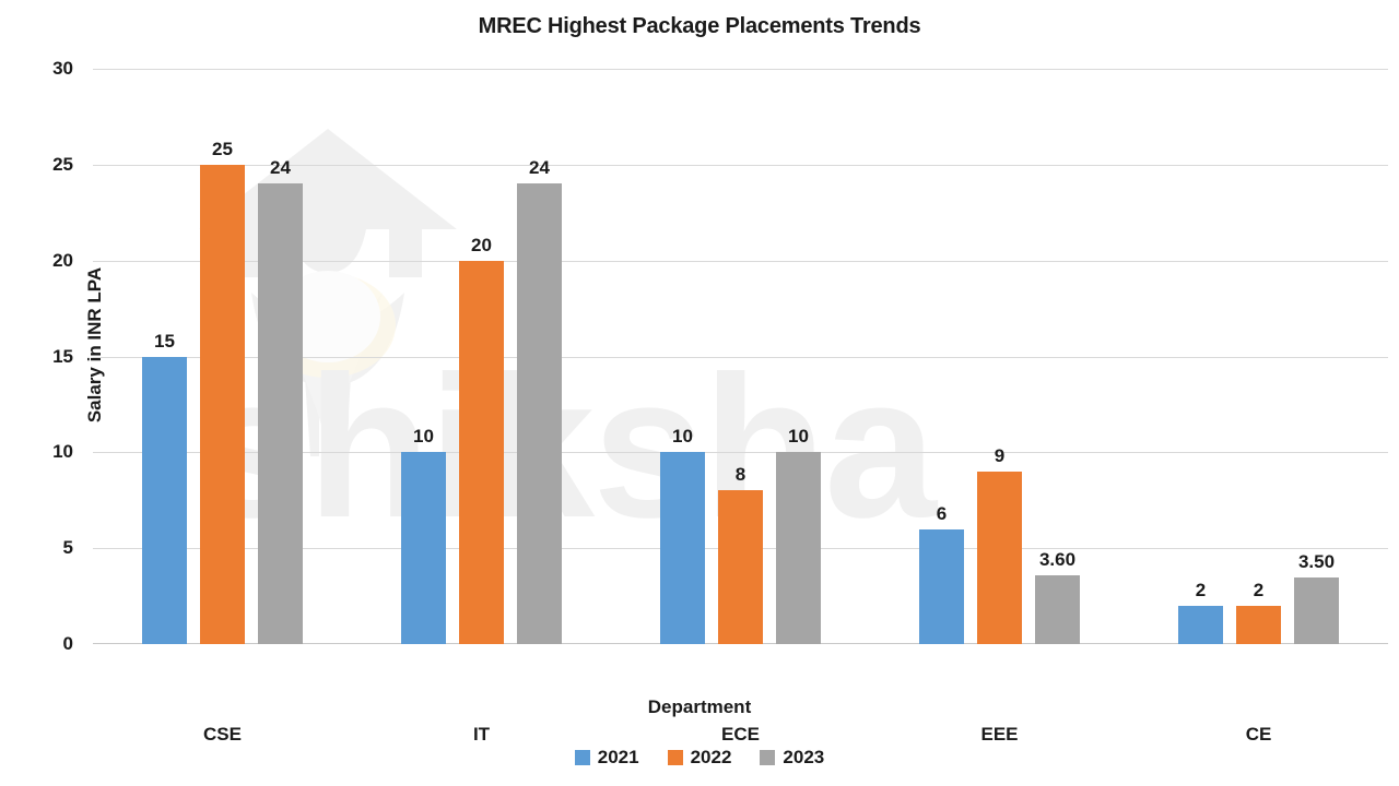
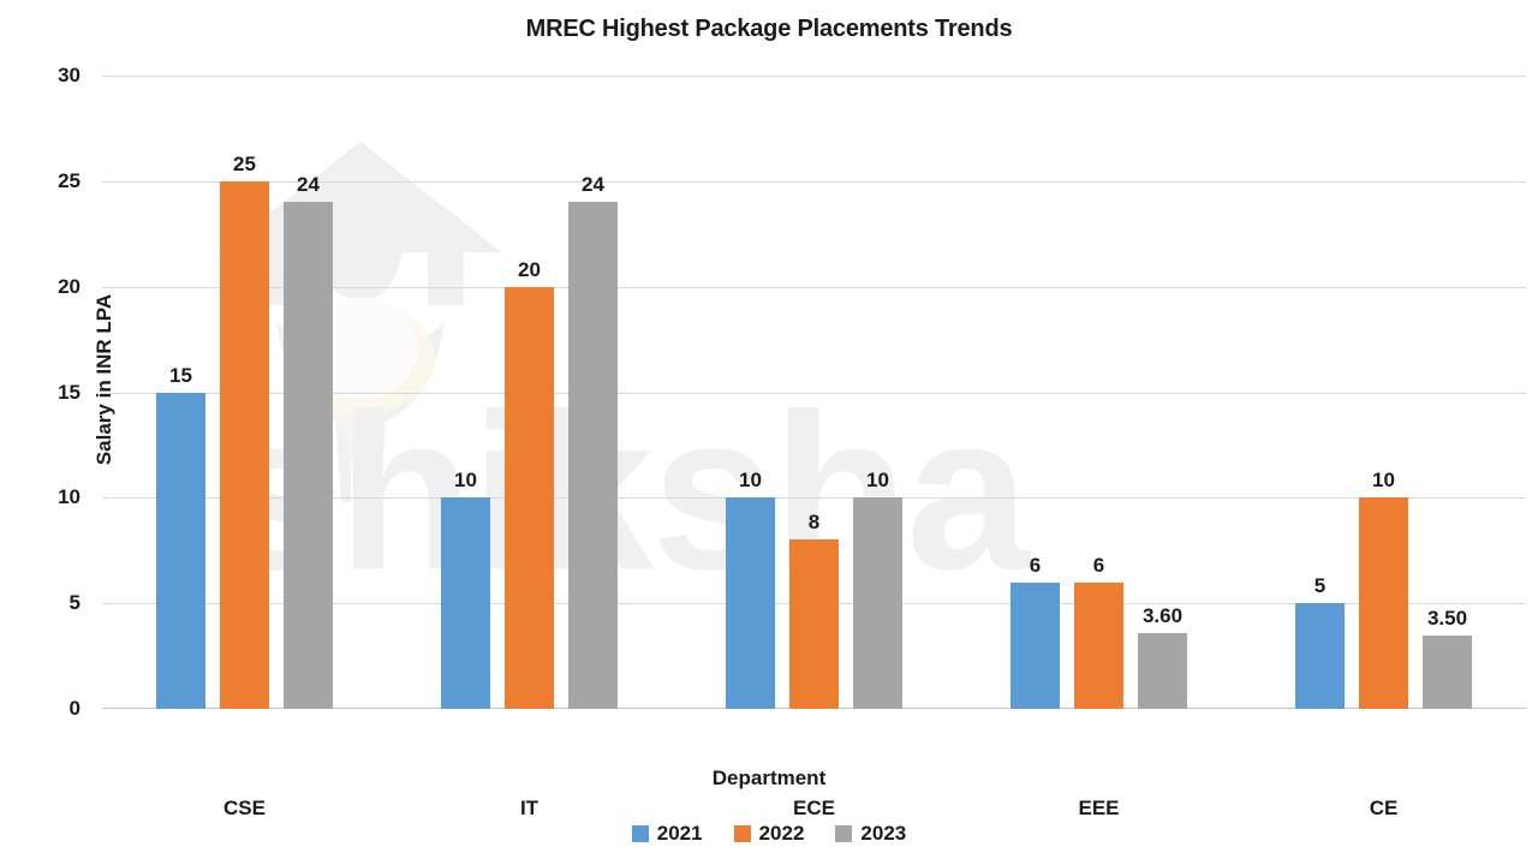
2022/EEE: 9 -> 6
2021/CE: 2 -> 5
2022/CE: 2 -> 10
